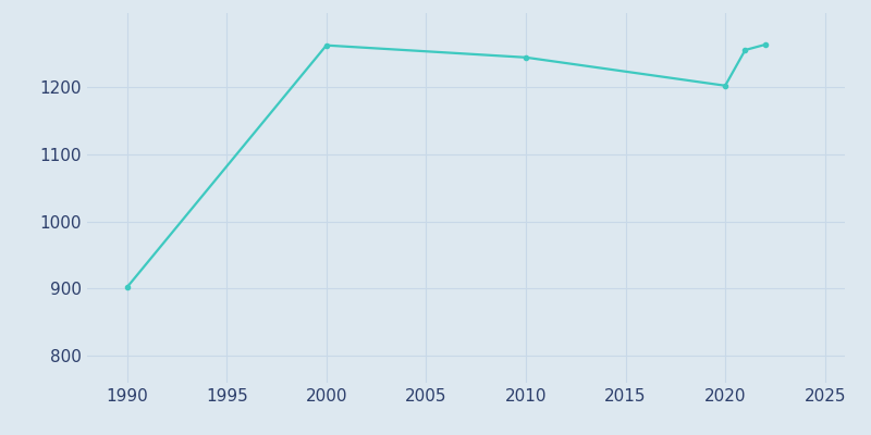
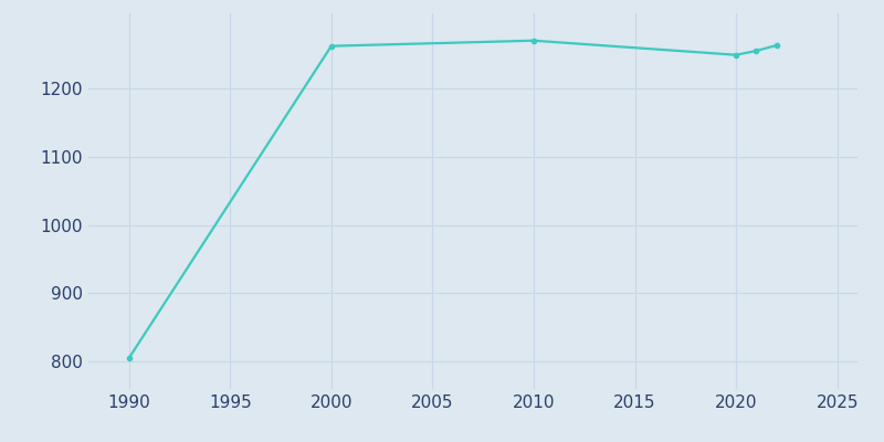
1990: 902 -> 805
2010: 1244 -> 1270
2020: 1202 -> 1249
